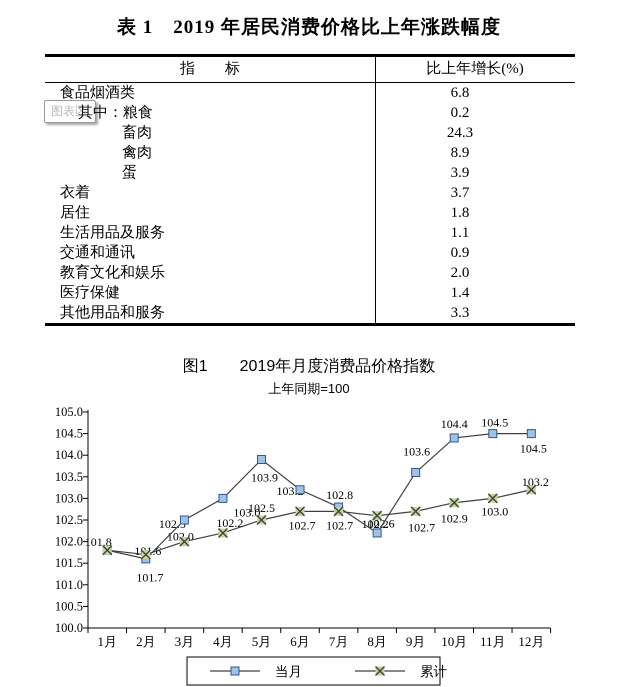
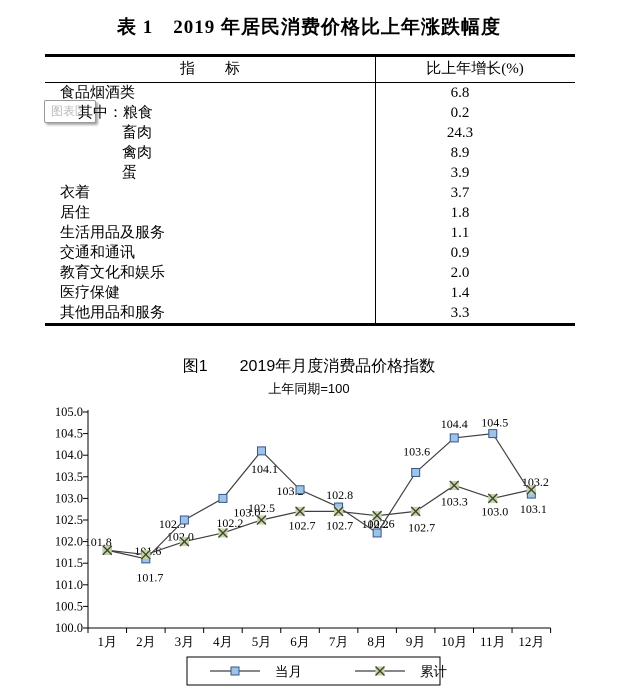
当月/5月: 103.9 -> 104.1
累计/10月: 102.9 -> 103.3
当月/12月: 104.5 -> 103.1
